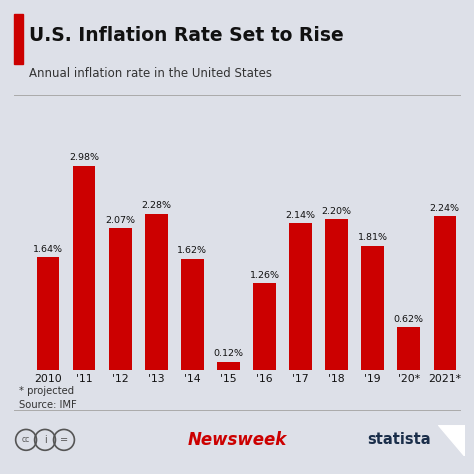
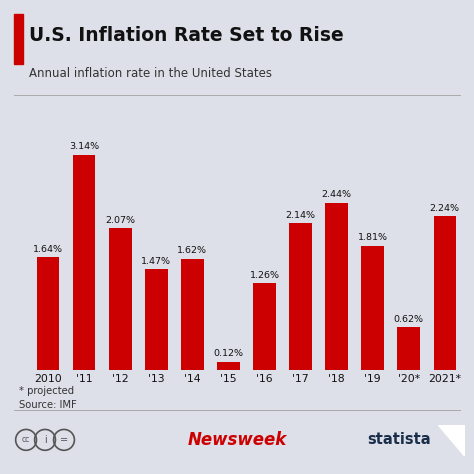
'11: 2.98% -> 3.14%
'13: 2.28% -> 1.47%
'18: 2.20% -> 2.44%
